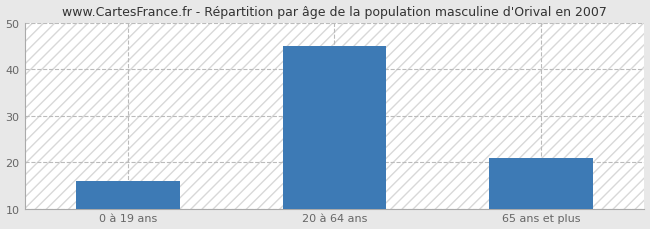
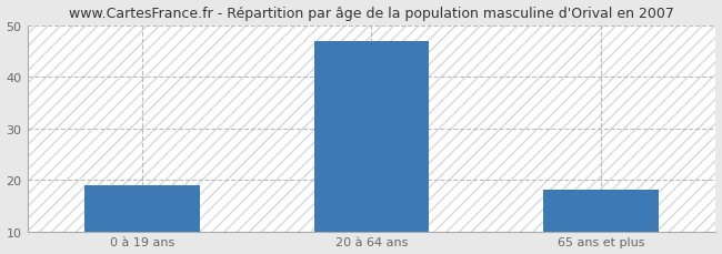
0 à 19 ans: 16 -> 19
20 à 64 ans: 45 -> 47
65 ans et plus: 21 -> 18
